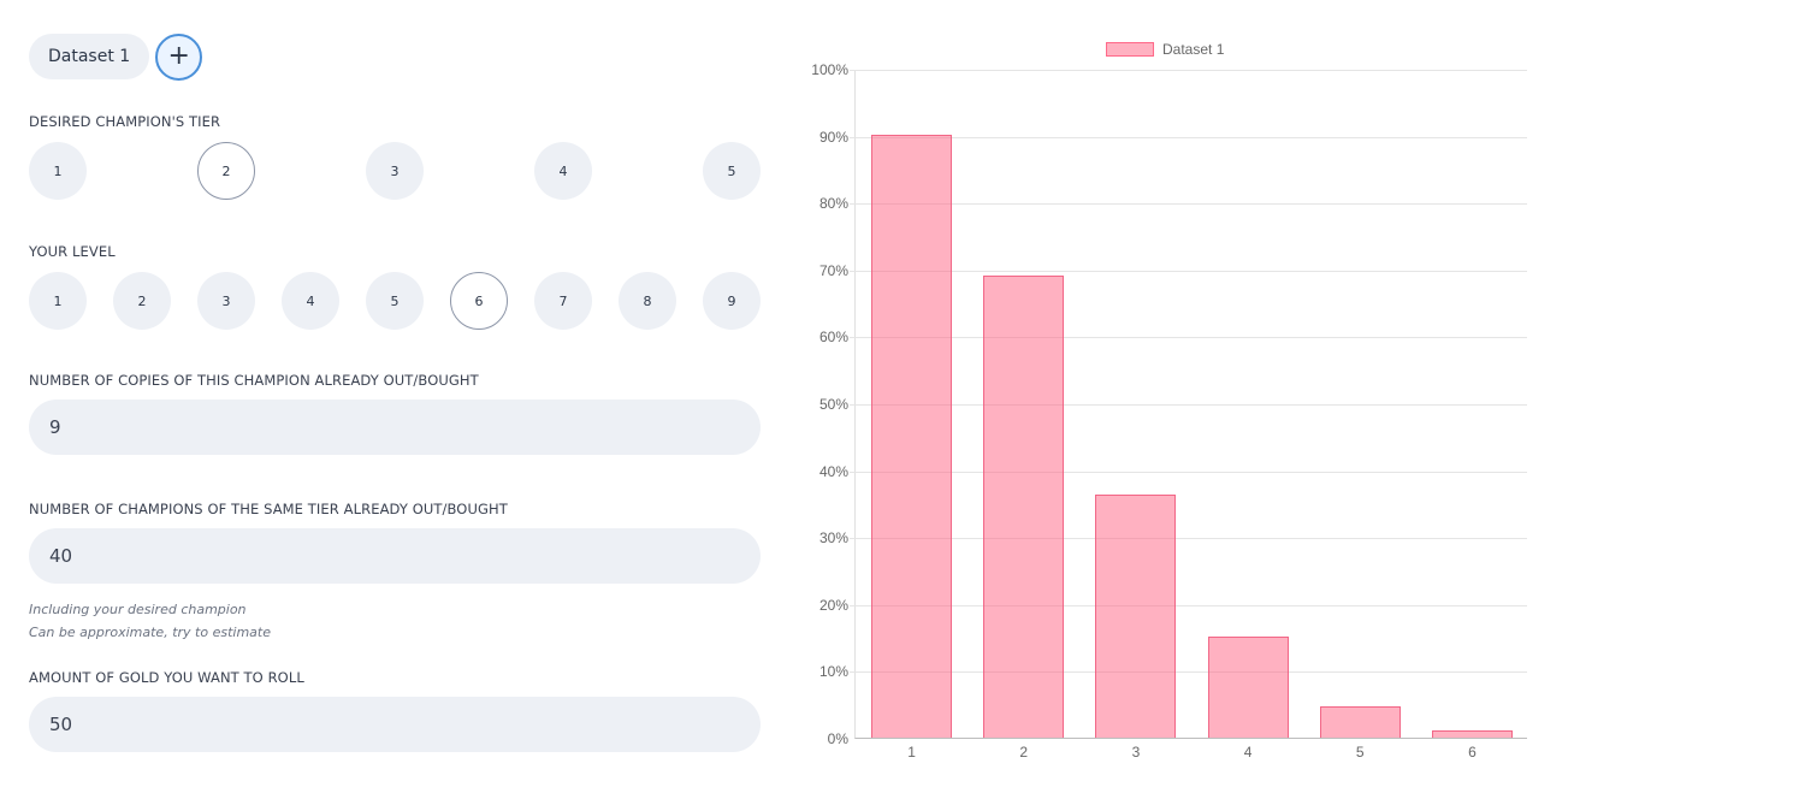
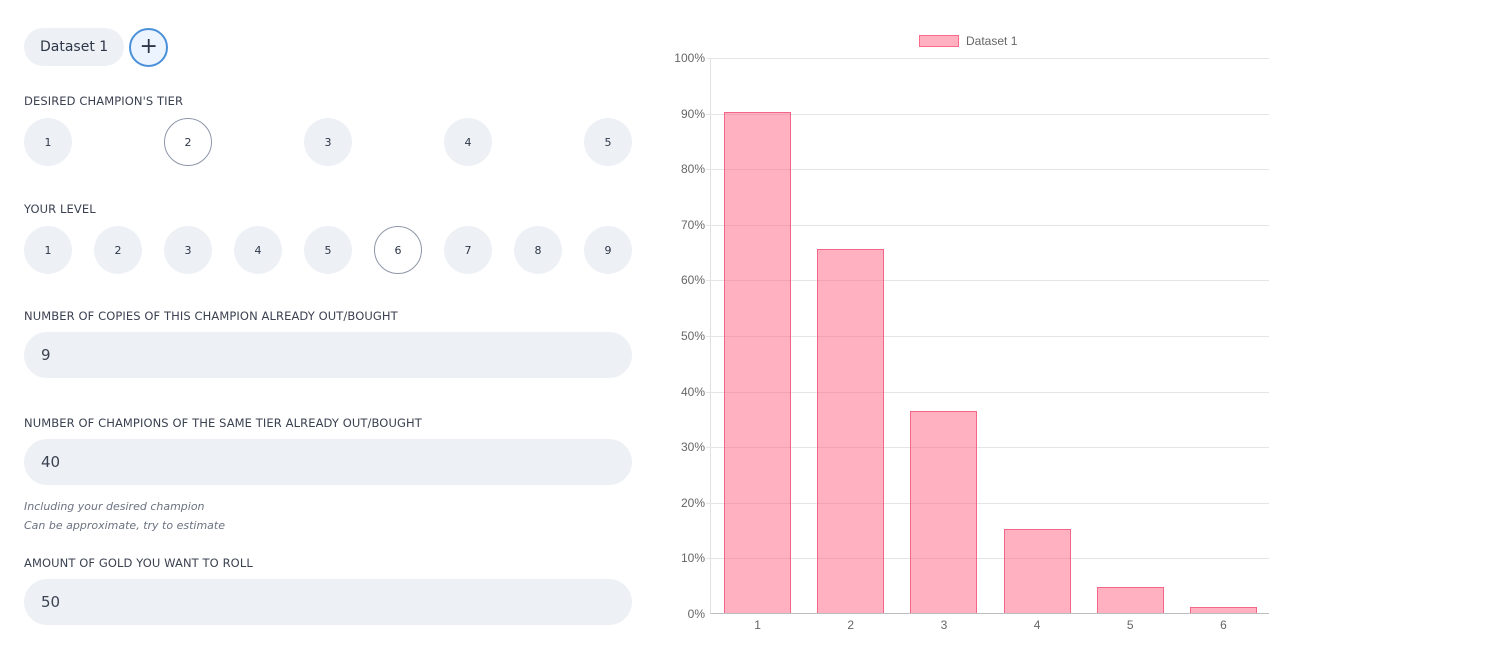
2: 69% -> 66%
